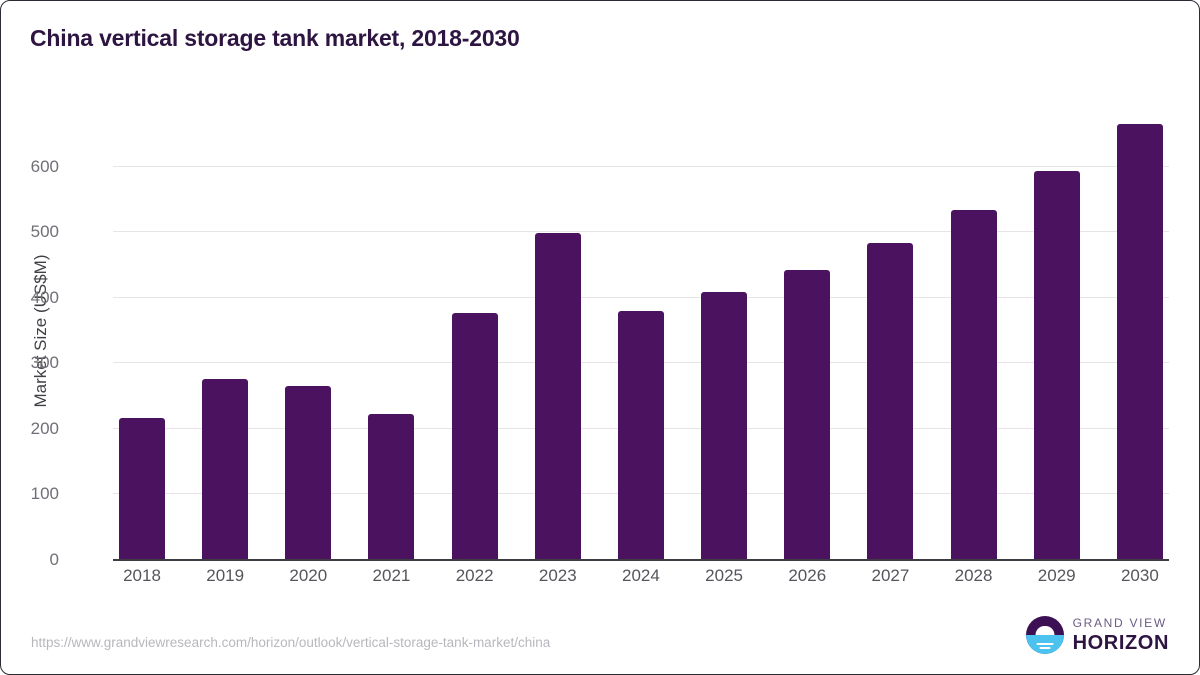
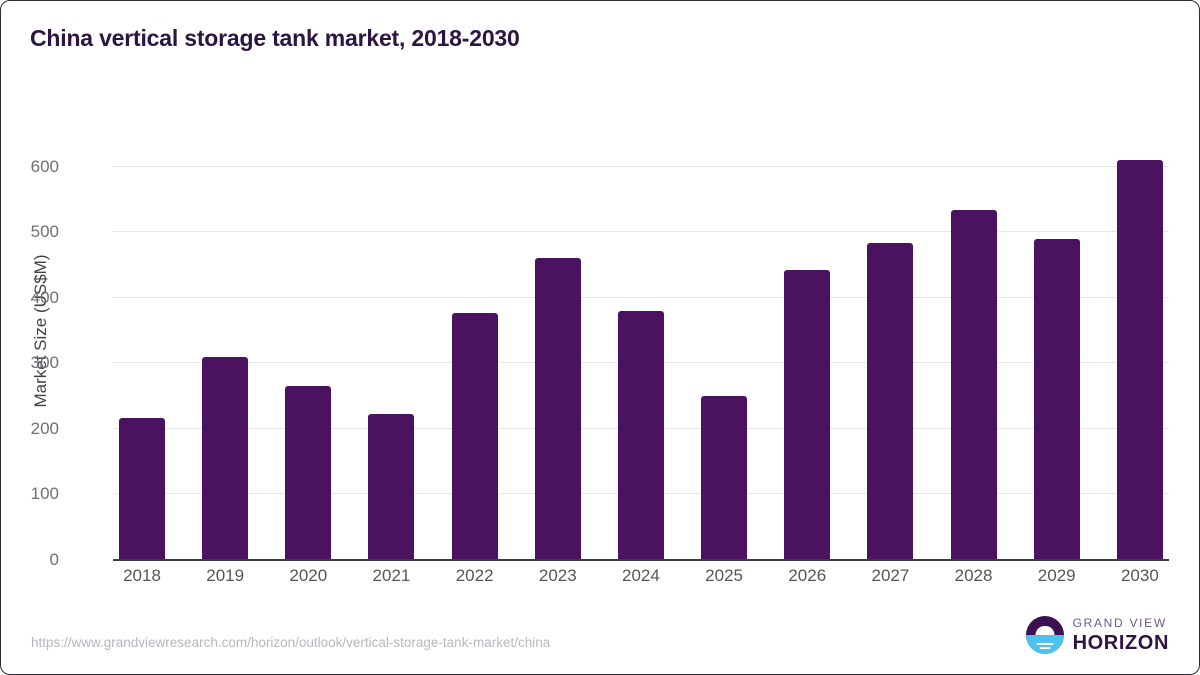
2019: 280 -> 310
2023: 500 -> 460
2025: 410 -> 250
2029: 590 -> 490
2030: 660 -> 610
